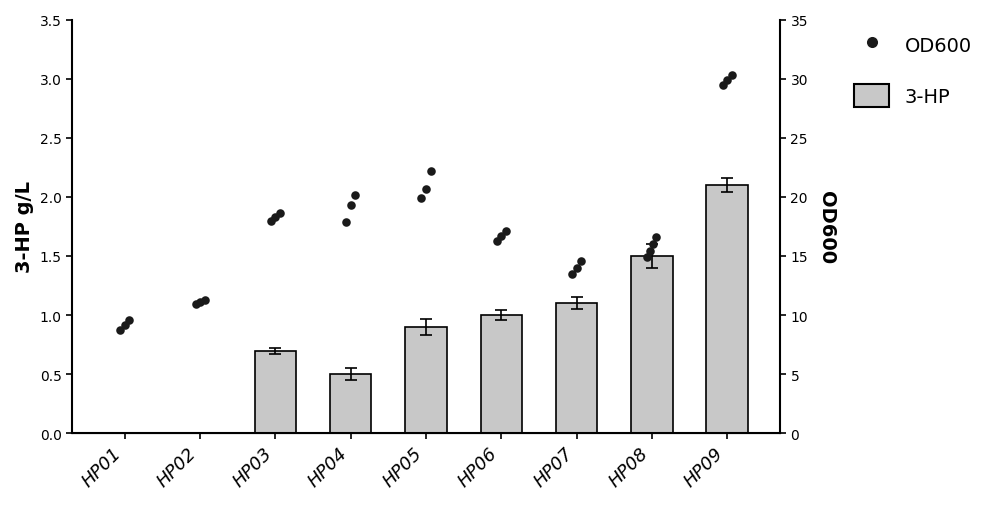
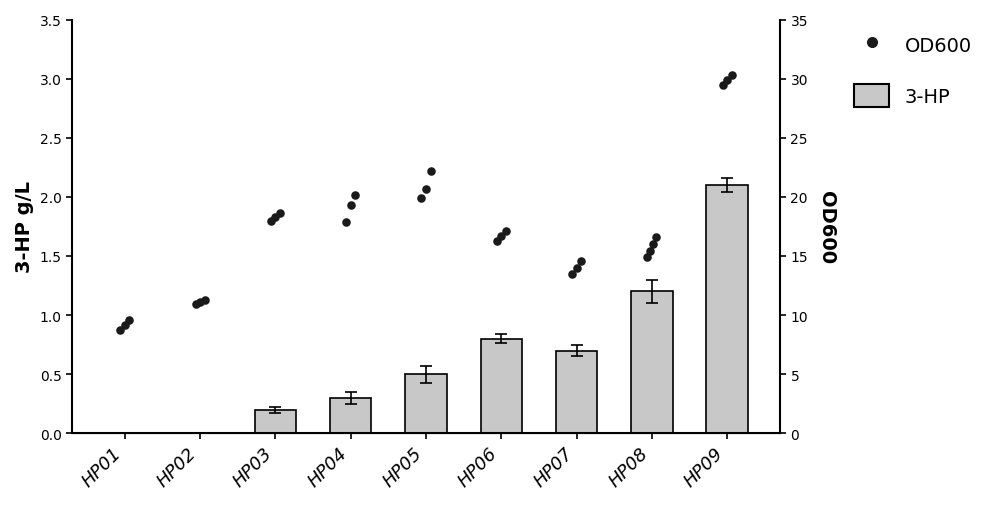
3-HP/HP03: 0.7 -> 0.2
3-HP/HP04: 0.5 -> 0.3
3-HP/HP05: 0.9 -> 0.5
3-HP/HP06: 1.0 -> 0.8
3-HP/HP07: 1.1 -> 0.7
3-HP/HP08: 1.5 -> 1.2
